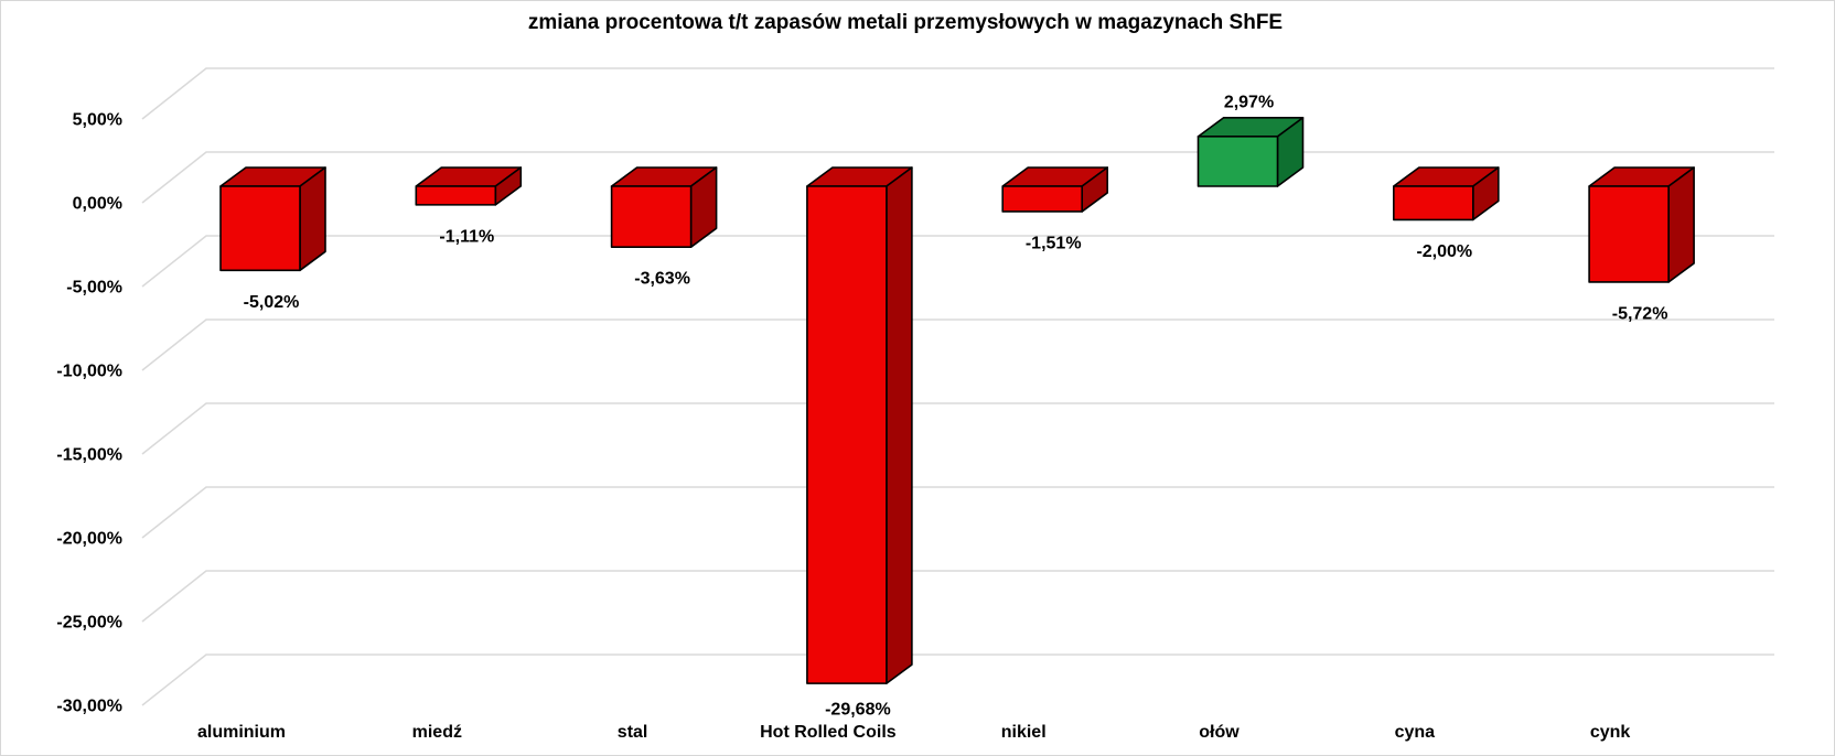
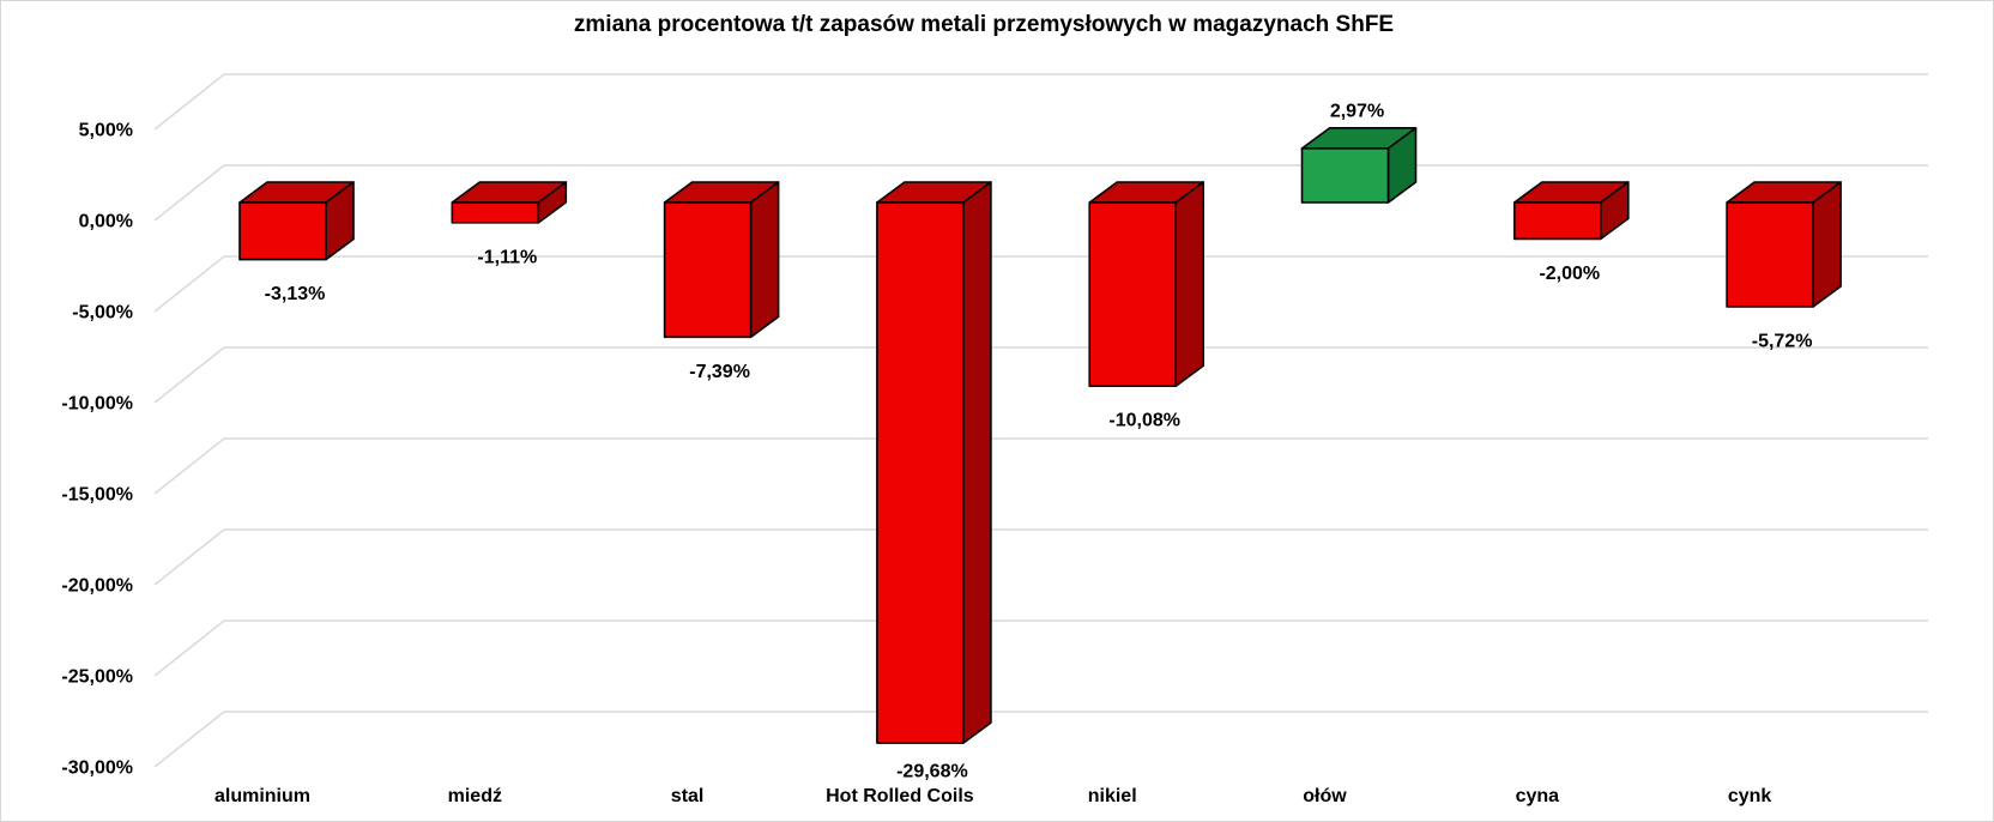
aluminium: -5,02% -> -3,13%
stal: -3,63% -> -7,39%
nikiel: -1,51% -> -10,08%
